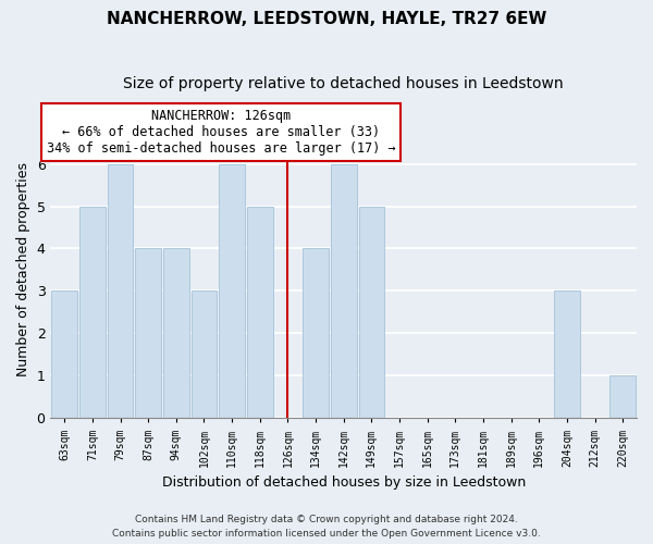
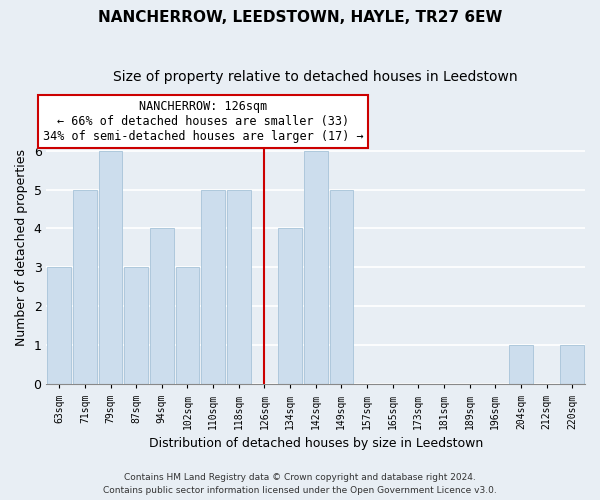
87sqm: 4 -> 3
110sqm: 6 -> 5
204sqm: 3 -> 1
